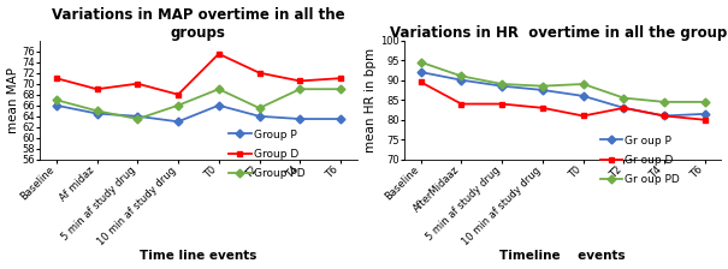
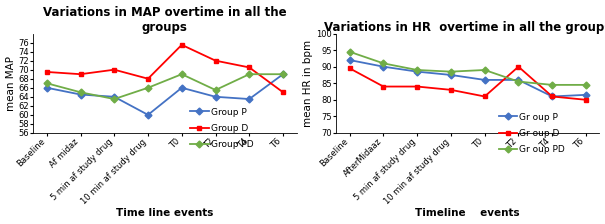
Variations in MAP overtime in all the groups/Group D/Baseline: 71.0 -> 69.5
Variations in MAP overtime in all the groups/Group P/10 min af study drug: 63.0 -> 60.0
Variations in MAP overtime in all the groups/Group P/T6: 63.5 -> 69.0
Variations in MAP overtime in all the groups/Group D/T6: 71.0 -> 65.0
Gr oup P/T2: 83.0 -> 86.0
Gr oup D/T2: 83.0 -> 90.0
